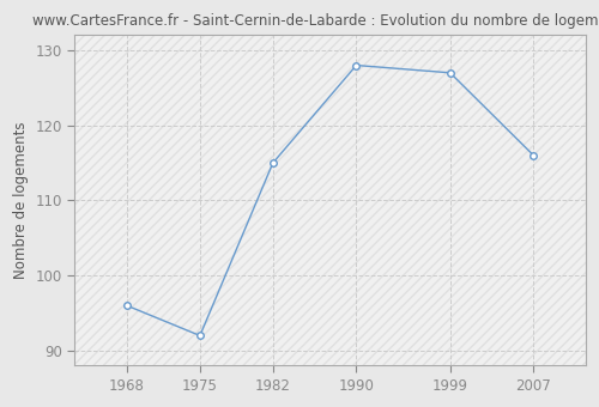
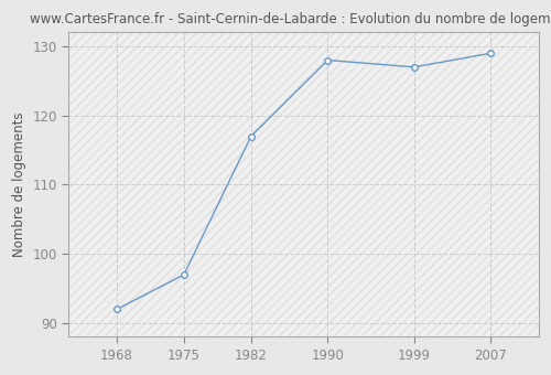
1968: 96 -> 92
1975: 92 -> 97
1982: 115 -> 117
2007: 116 -> 129
